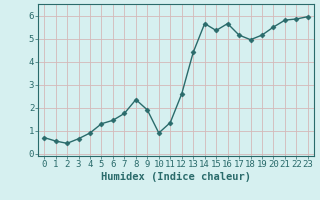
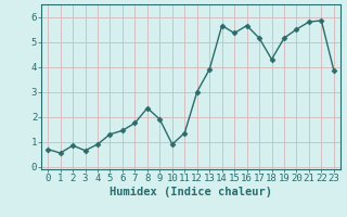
2: 0.45 -> 0.85
12: 2.60 -> 3.00
13: 4.40 -> 3.90
18: 4.95 -> 4.30
23: 5.95 -> 3.85
